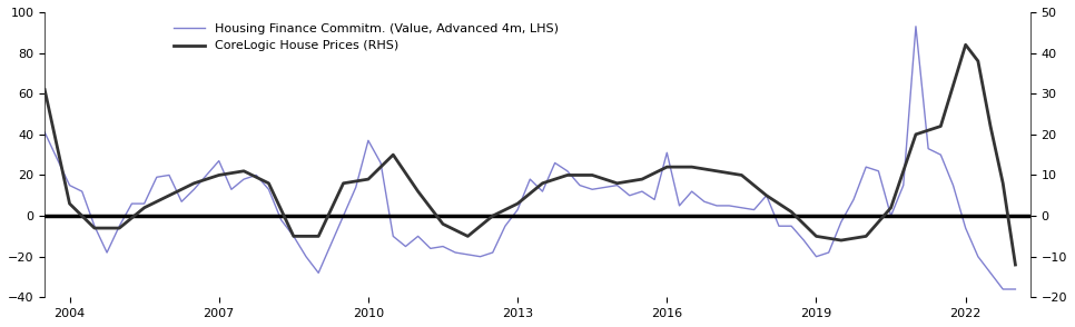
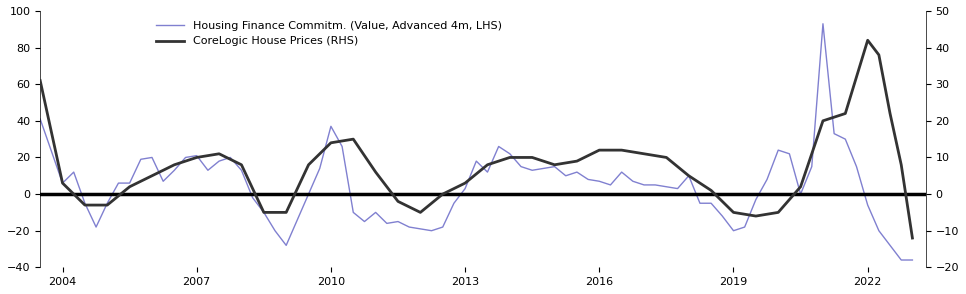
Housing Finance Commitm. (Value, Advanced 4m, LHS)/2004: 15 -> 6
Housing Finance Commitm. (Value, Advanced 4m, LHS)/2007: 27 -> 21
CoreLogic House Prices (RHS)/2010: 9 -> 14
Housing Finance Commitm. (Value, Advanced 4m, LHS)/2016: 31 -> 7
